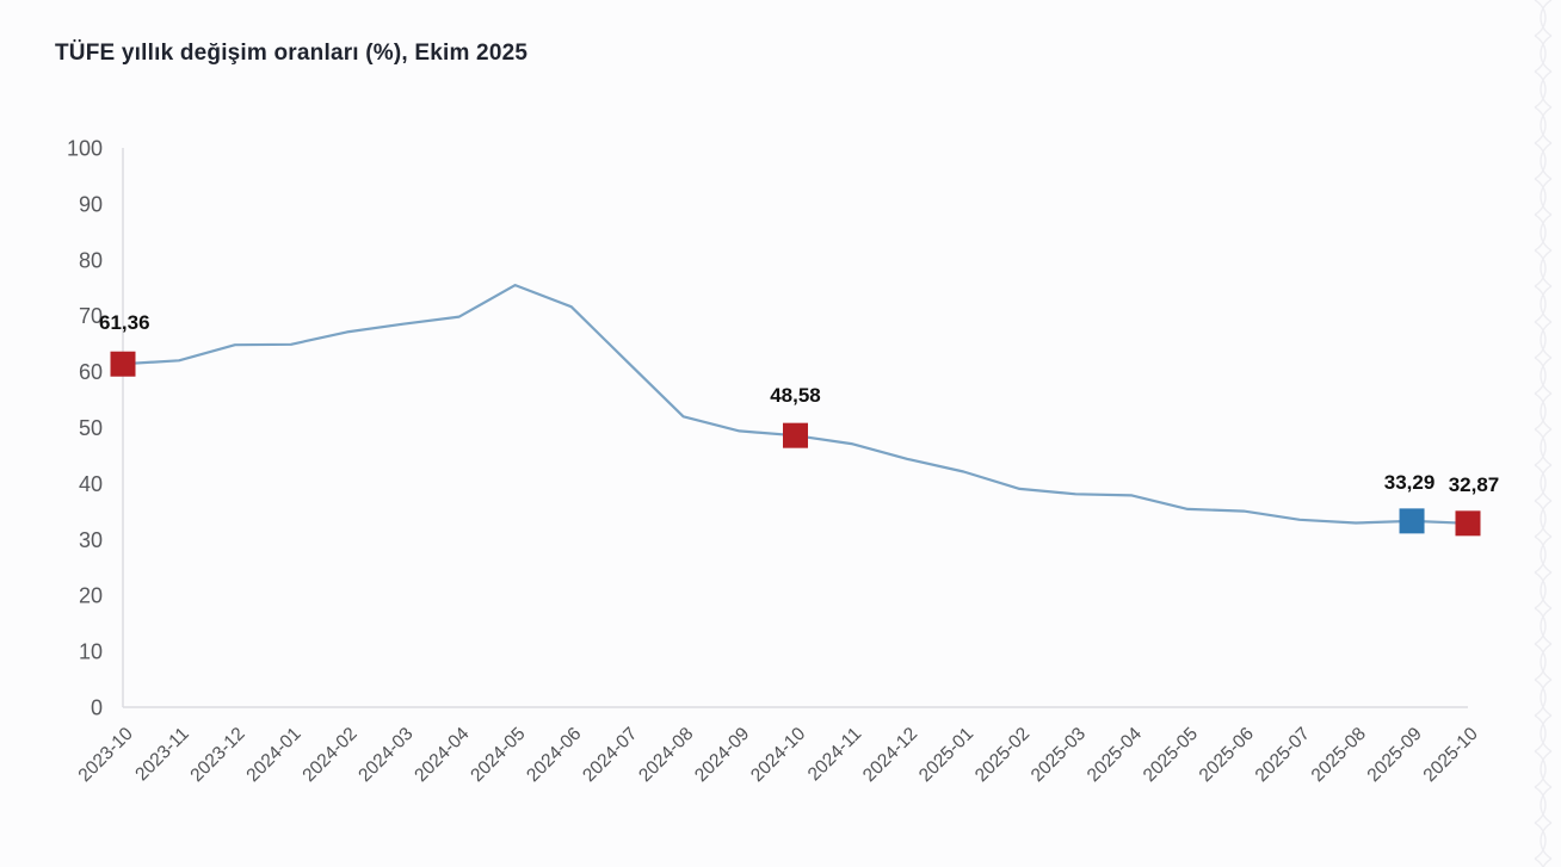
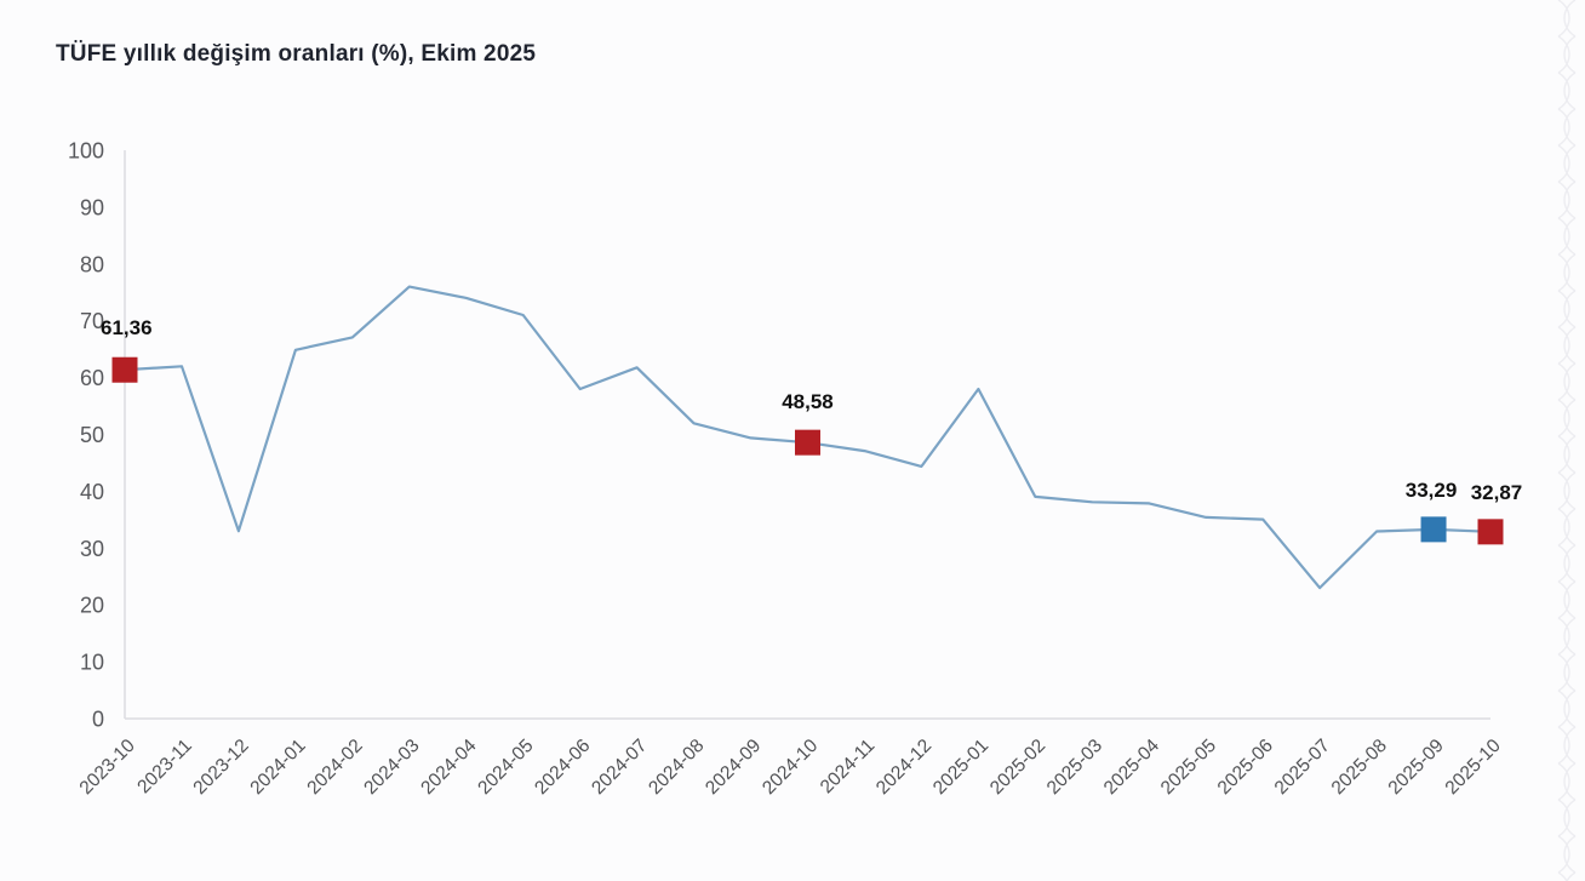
2023-12: 65 -> 33
2024-03: 68 -> 76
2024-04: 70 -> 74
2024-05: 75 -> 71
2024-06: 72 -> 58
2025-01: 42 -> 58
2025-07: 34 -> 23
